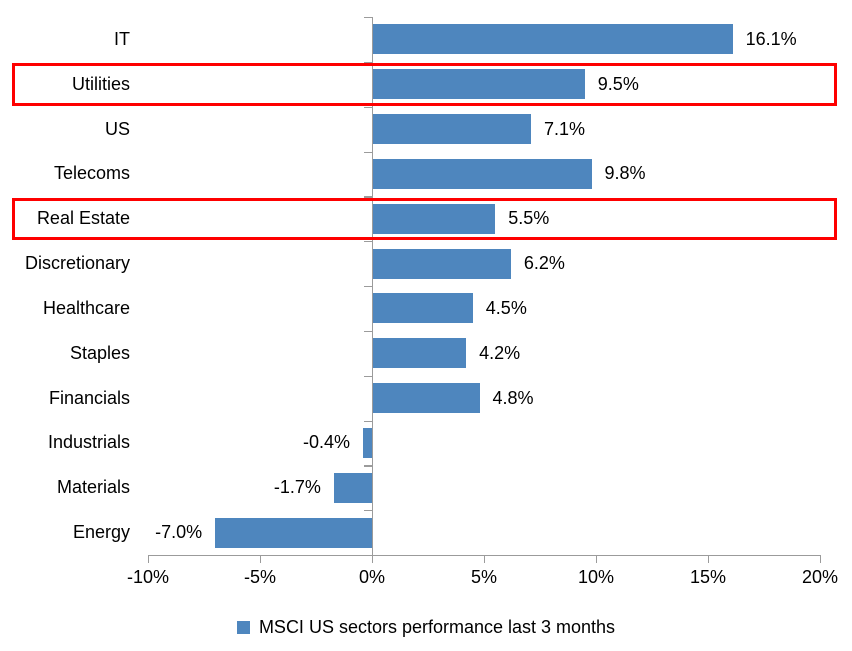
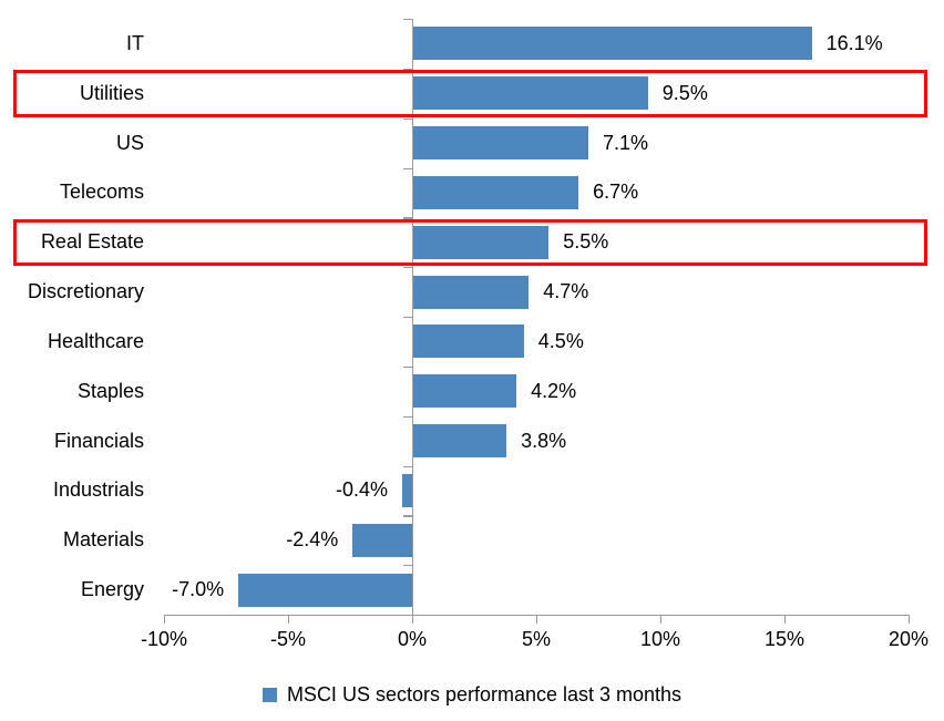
Telecoms: 9.8% -> 6.7%
Discretionary: 6.2% -> 4.7%
Financials: 4.8% -> 3.8%
Materials: -1.7% -> -2.4%
